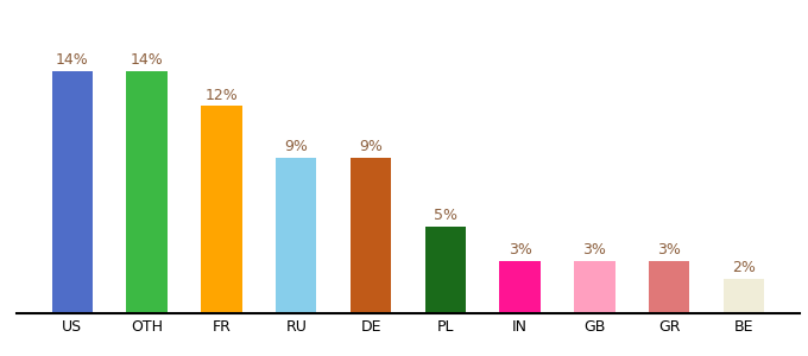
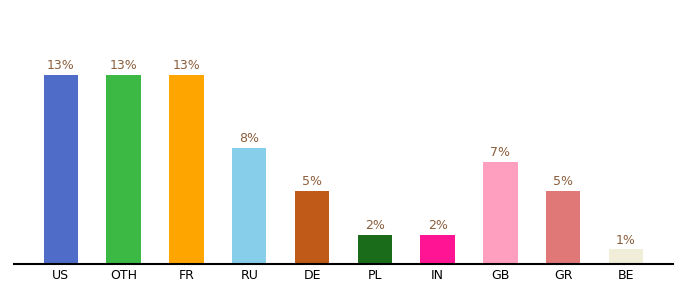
US: 14% -> 13%
OTH: 14% -> 13%
FR: 12% -> 13%
RU: 9% -> 8%
DE: 9% -> 5%
PL: 5% -> 2%
IN: 3% -> 2%
GB: 3% -> 7%
GR: 3% -> 5%
BE: 2% -> 1%
